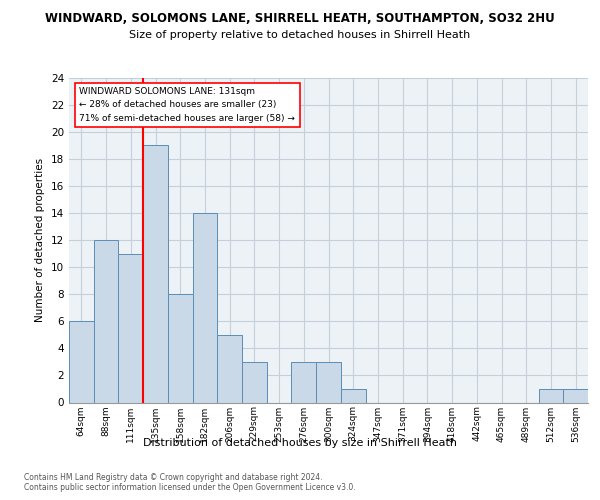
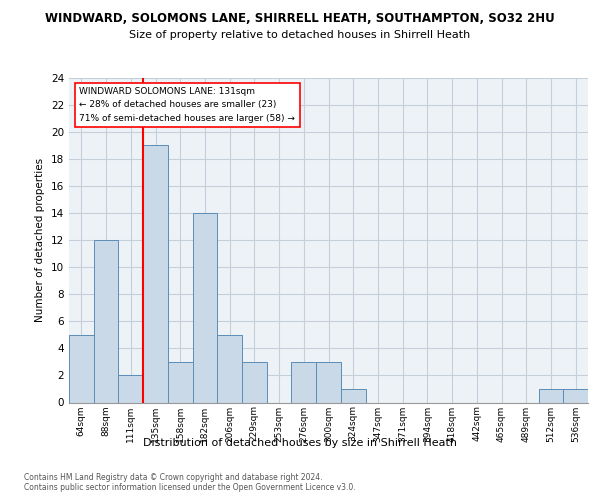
64sqm: 6 -> 5
111sqm: 11 -> 2
158sqm: 8 -> 3
